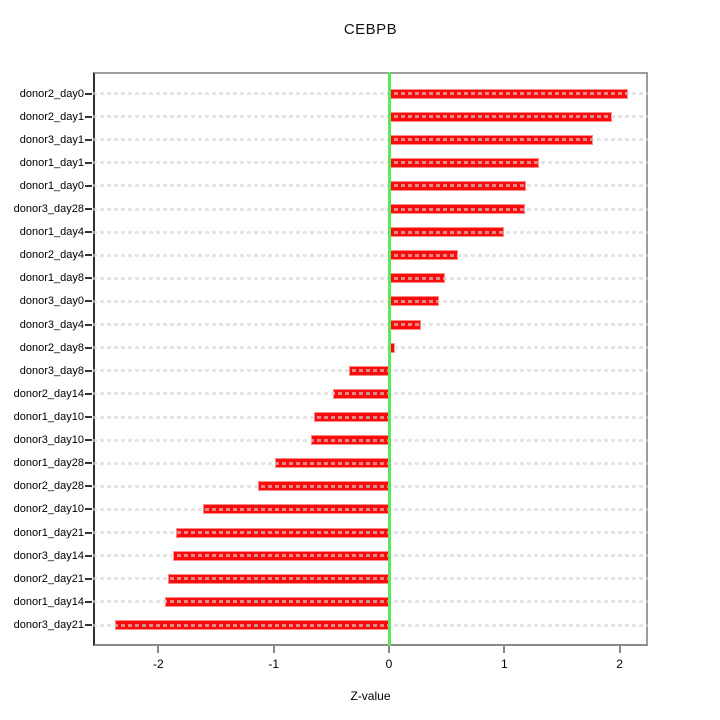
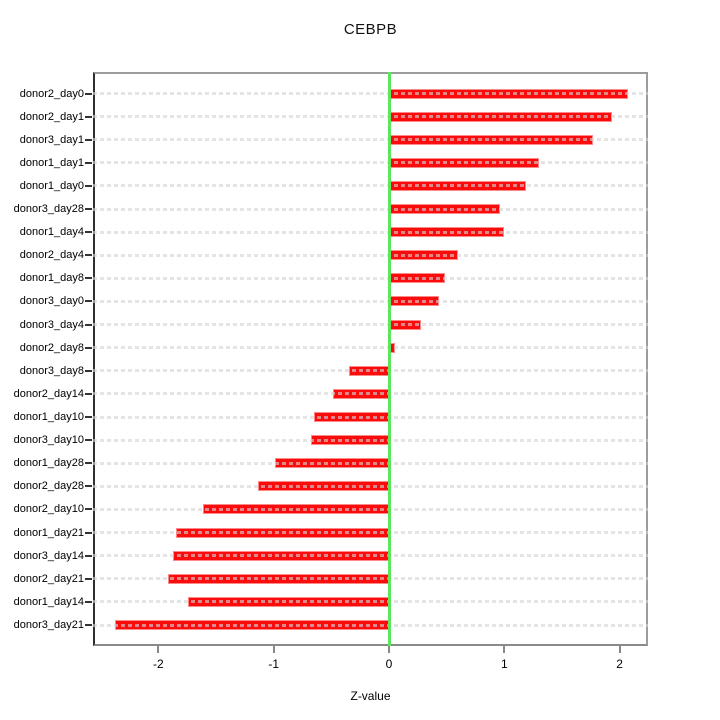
donor3_day28: 1.18 -> 0.96
donor1_day14: -1.94 -> -1.74
